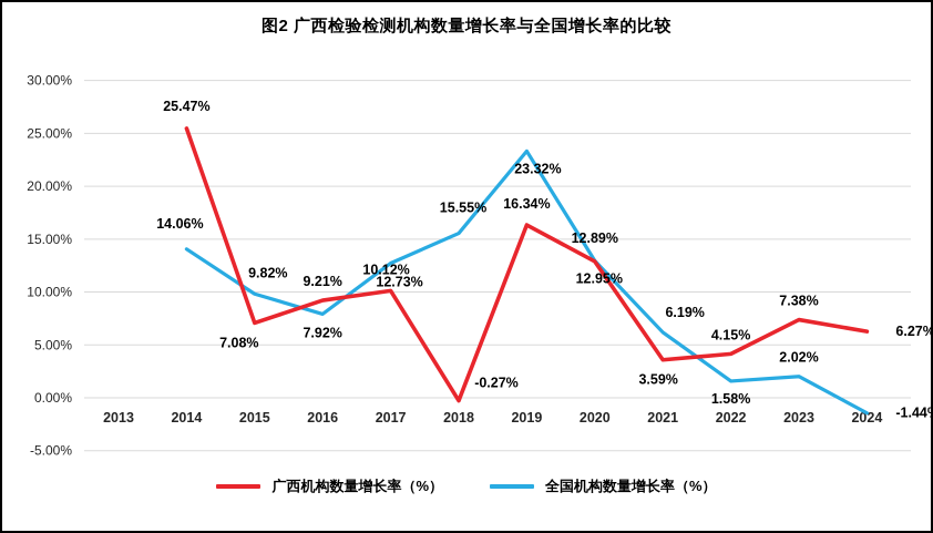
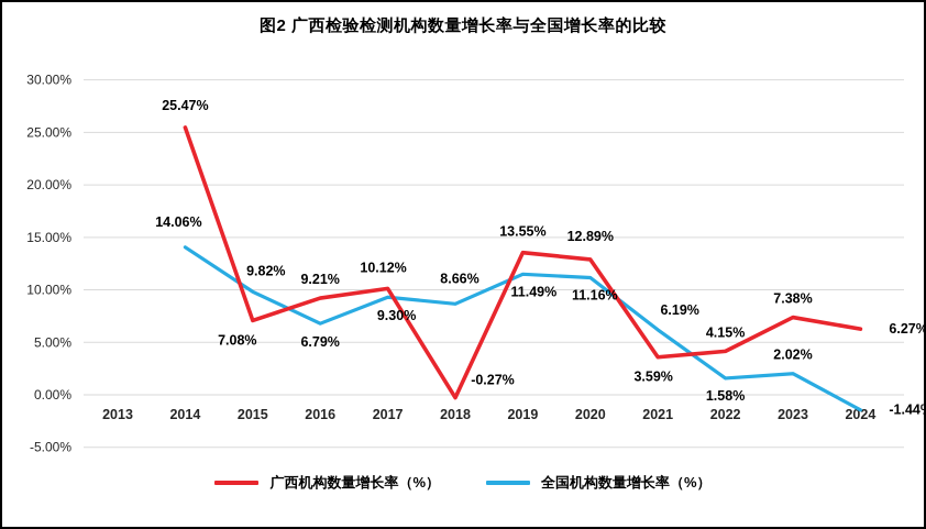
全国机构数量增长率（%）/2016: 7.92% -> 6.79%
全国机构数量增长率（%）/2017: 12.73% -> 9.30%
全国机构数量增长率（%）/2018: 15.55% -> 8.66%
广西机构数量增长率（%）/2019: 16.34% -> 13.55%
全国机构数量增长率（%）/2019: 23.32% -> 11.49%
全国机构数量增长率（%）/2020: 12.95% -> 11.16%
